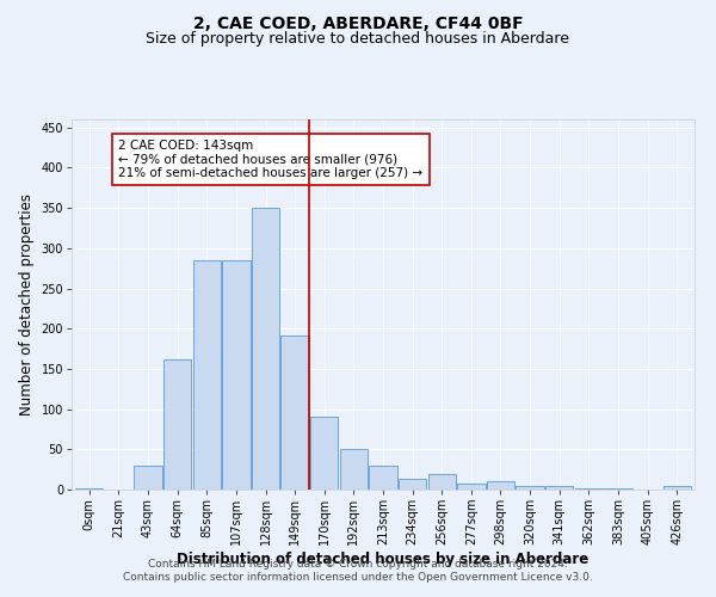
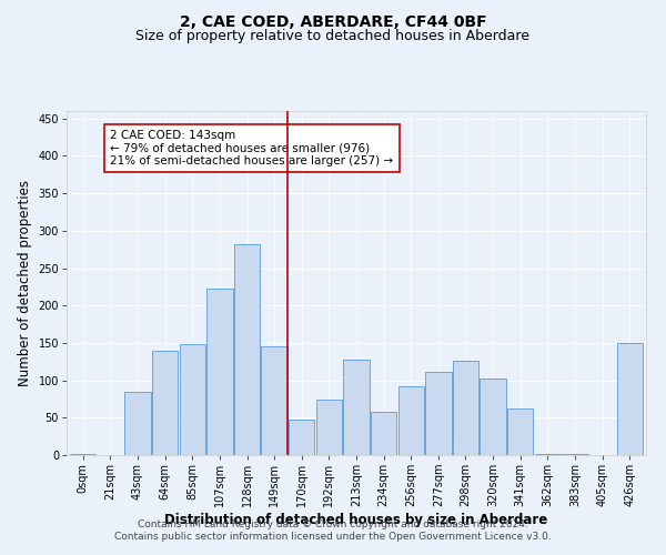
43sqm: 30 -> 84
64sqm: 162 -> 140
85sqm: 285 -> 148
107sqm: 285 -> 222
128sqm: 350 -> 282
149sqm: 192 -> 146
170sqm: 90 -> 48
192sqm: 50 -> 74
213sqm: 30 -> 128
234sqm: 14 -> 58
256sqm: 19 -> 92
277sqm: 8 -> 112
298sqm: 10 -> 126
320sqm: 4 -> 102
341sqm: 5 -> 62
426sqm: 4 -> 150
